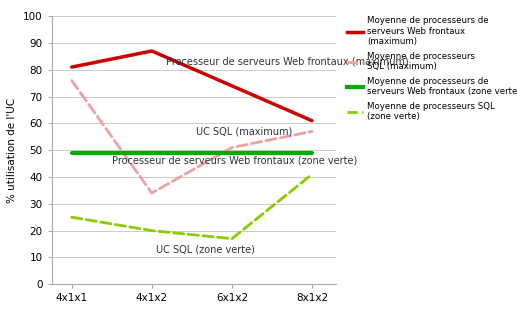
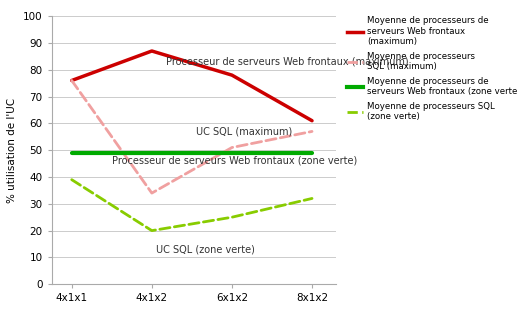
Moyenne de processeurs de serveurs Web frontaux (maximum)/4x1x1: 81 -> 76
Moyenne de processeurs SQL (zone verte)/4x1x1: 25 -> 39
Moyenne de processeurs de serveurs Web frontaux (maximum)/6x1x2: 74 -> 78
Moyenne de processeurs SQL (zone verte)/6x1x2: 17 -> 25
Moyenne de processeurs SQL (zone verte)/8x1x2: 41 -> 32
